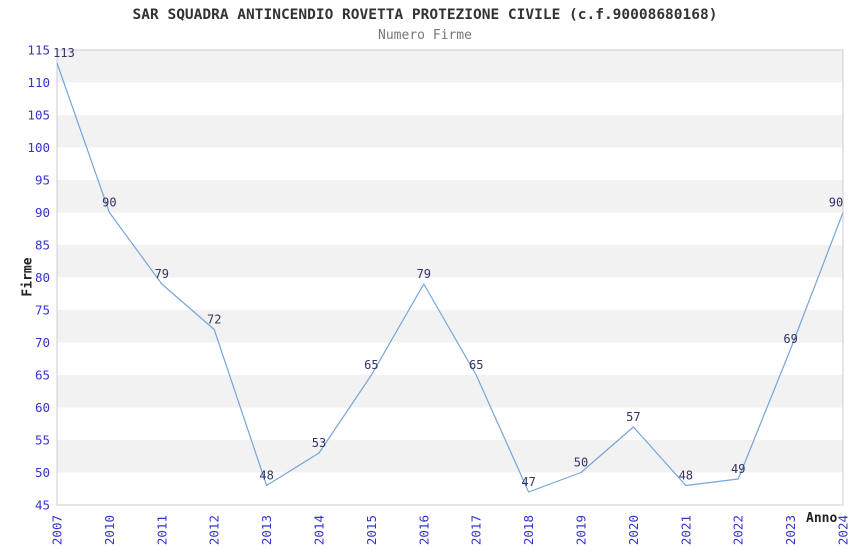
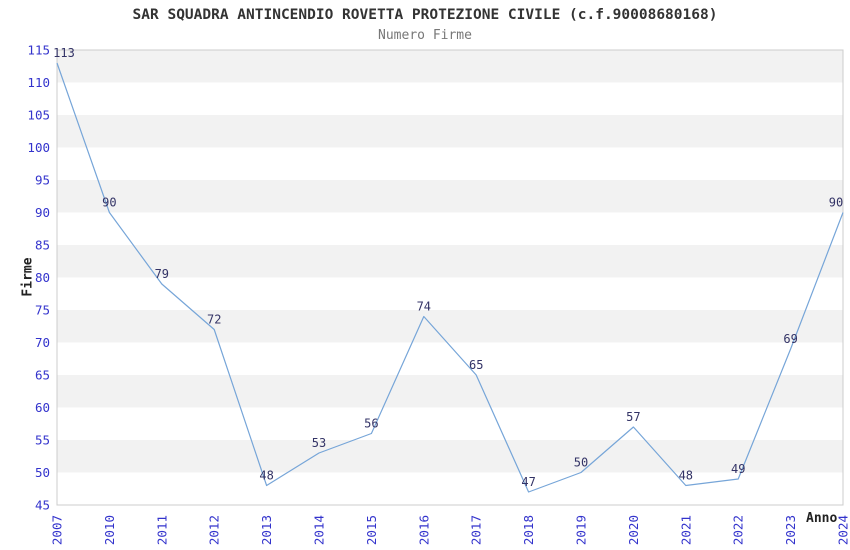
2015: 65 -> 56
2016: 79 -> 74
